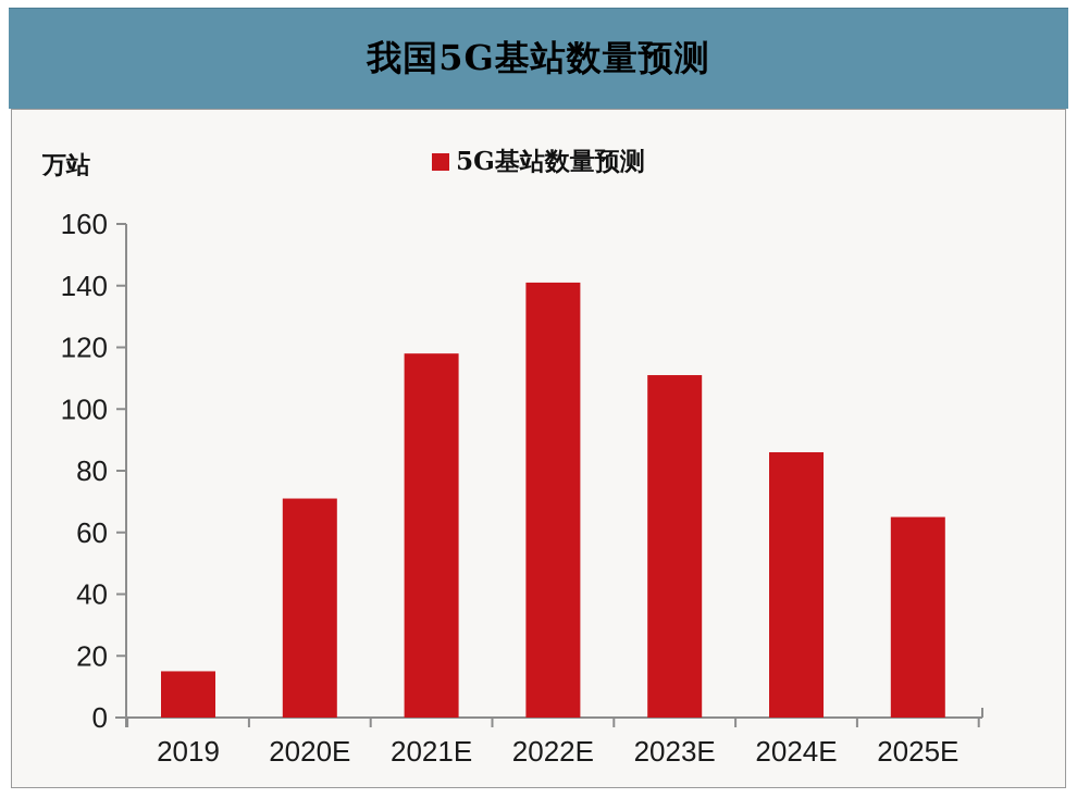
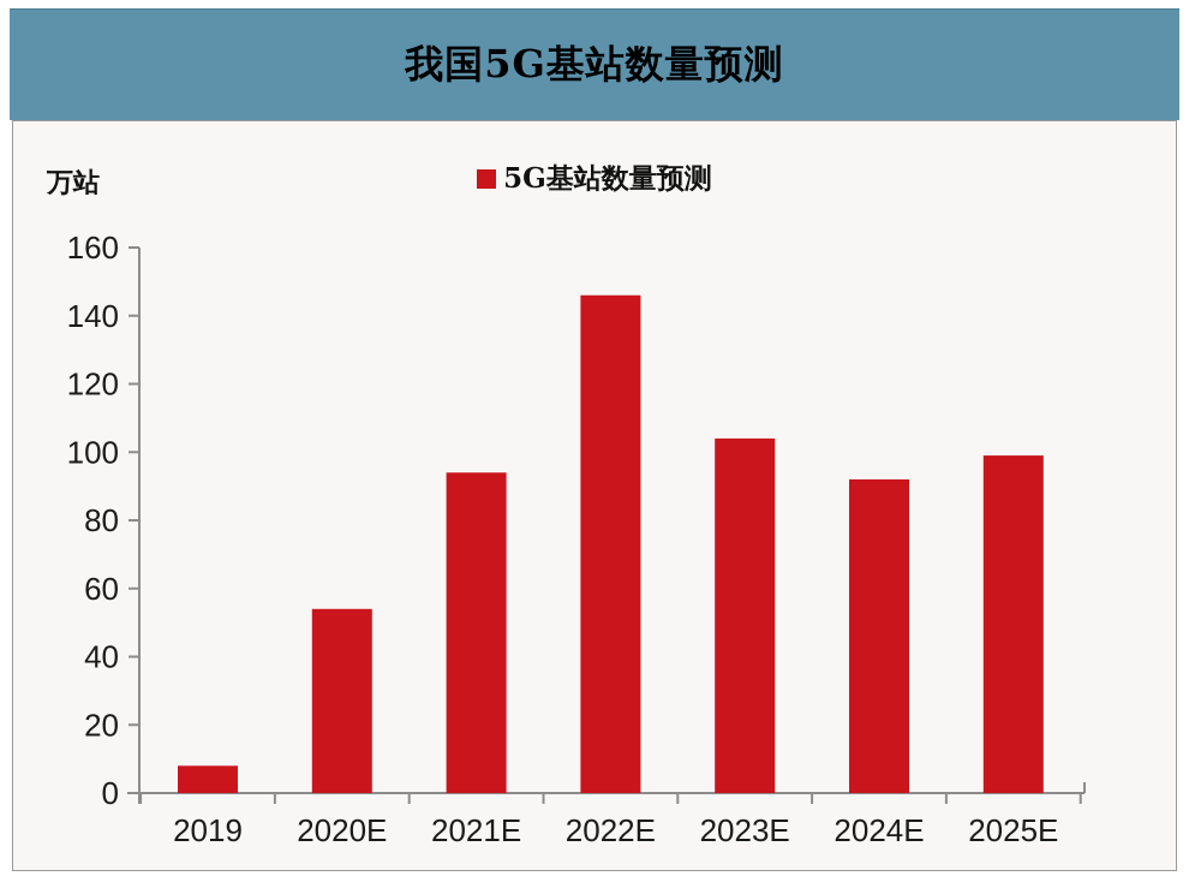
2019: 15 -> 8
2020E: 71 -> 54
2021E: 118 -> 94
2022E: 141 -> 146
2023E: 111 -> 104
2024E: 86 -> 92
2025E: 65 -> 99
